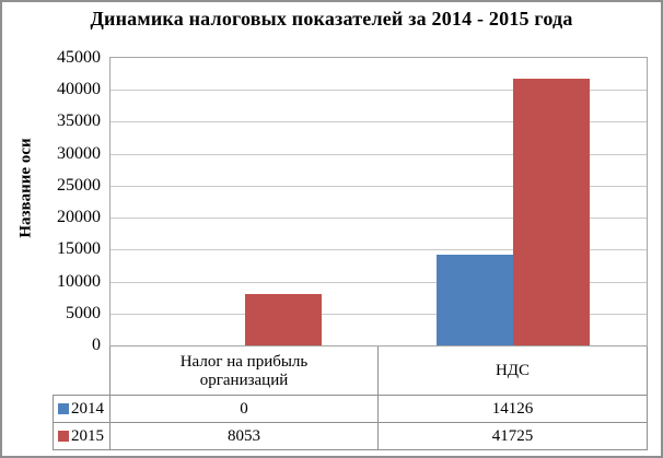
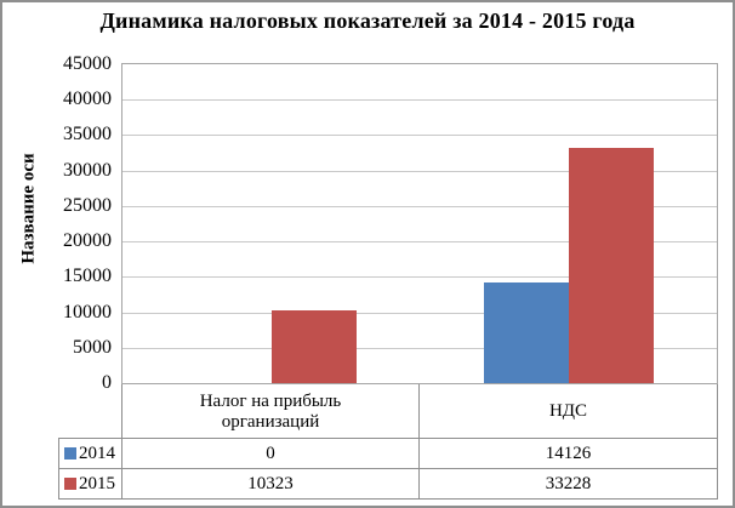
2015/Налог на прибыль организаций: 8053 -> 10323
2015/НДС: 41725 -> 33228
